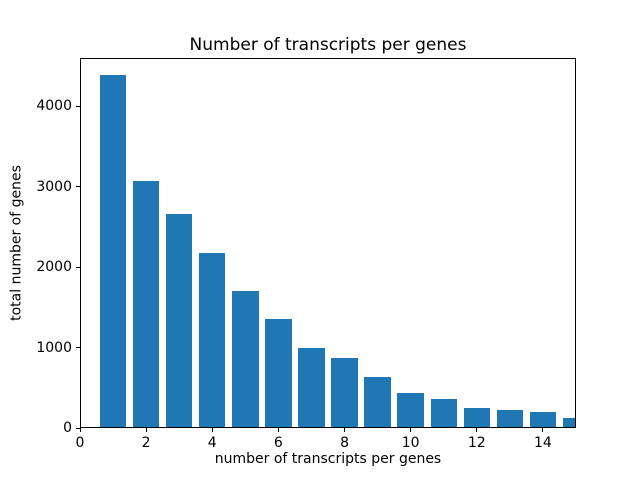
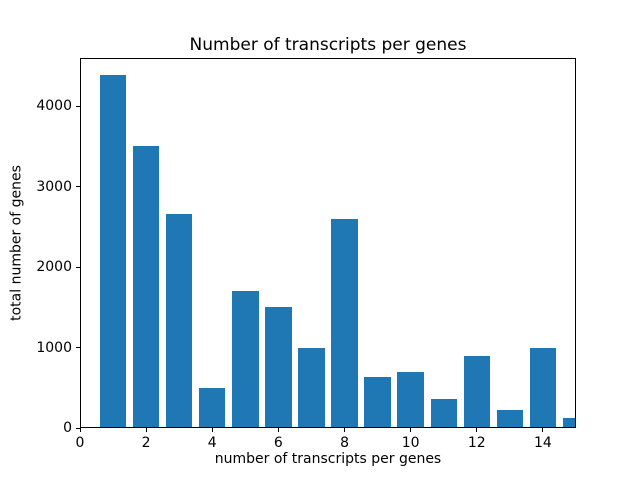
2: 3100 -> 3500
4: 2200 -> 500
6: 1400 -> 1500
8: 900 -> 2600
10: 400 -> 700
12: 200 -> 900
14: 200 -> 1000
